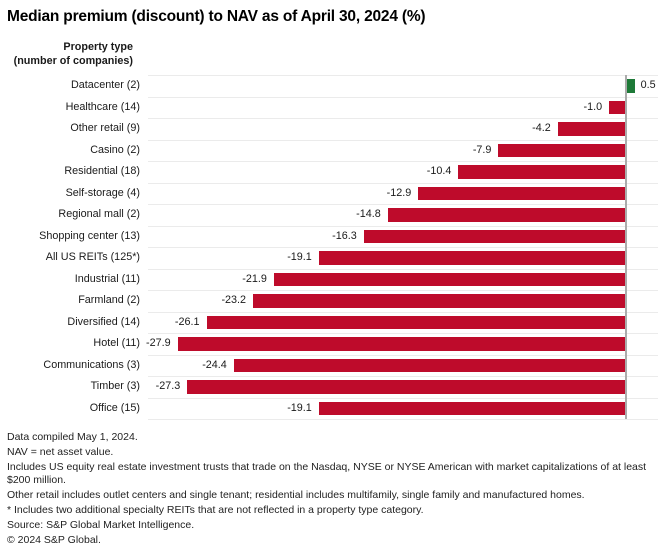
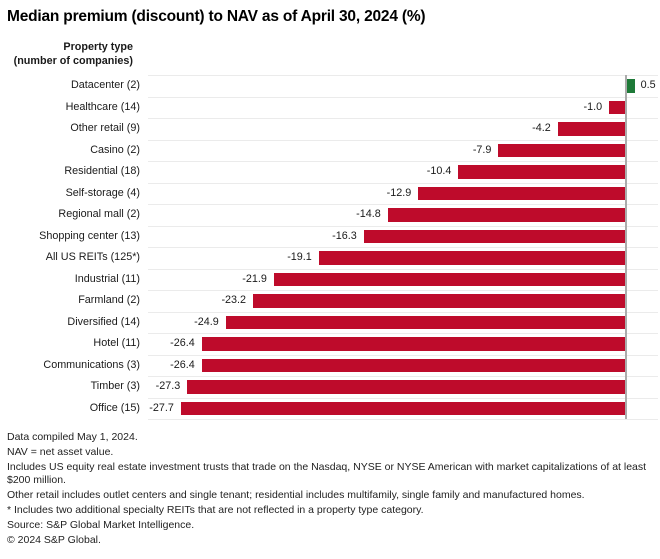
Diversified (14): -26.1 -> -24.9
Hotel (11): -27.9 -> -26.4
Communications (3): -24.4 -> -26.4
Office (15): -19.1 -> -27.7
